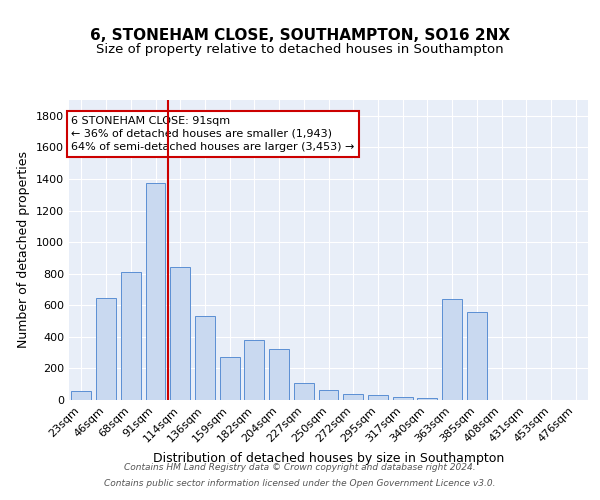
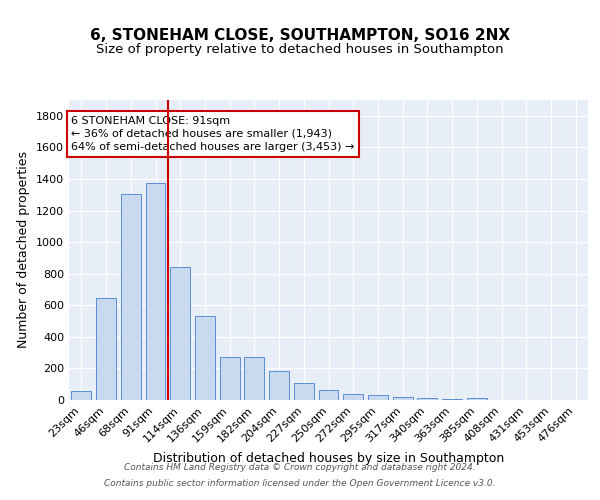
68sqm: 810 -> 1300
182sqm: 380 -> 280
204sqm: 320 -> 180
363sqm: 640 -> 10
385sqm: 560 -> 20
